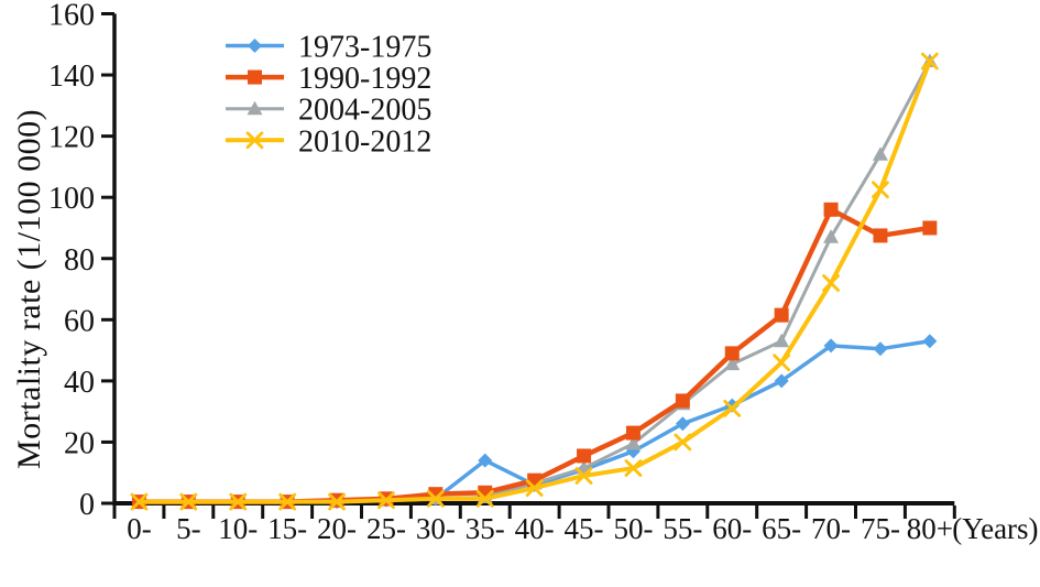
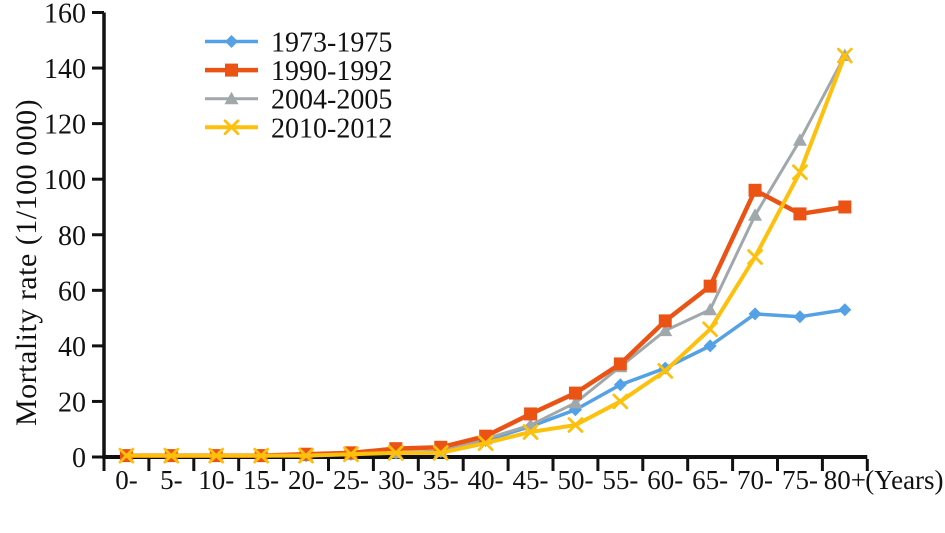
1973-1975/35-: 14 -> 2
